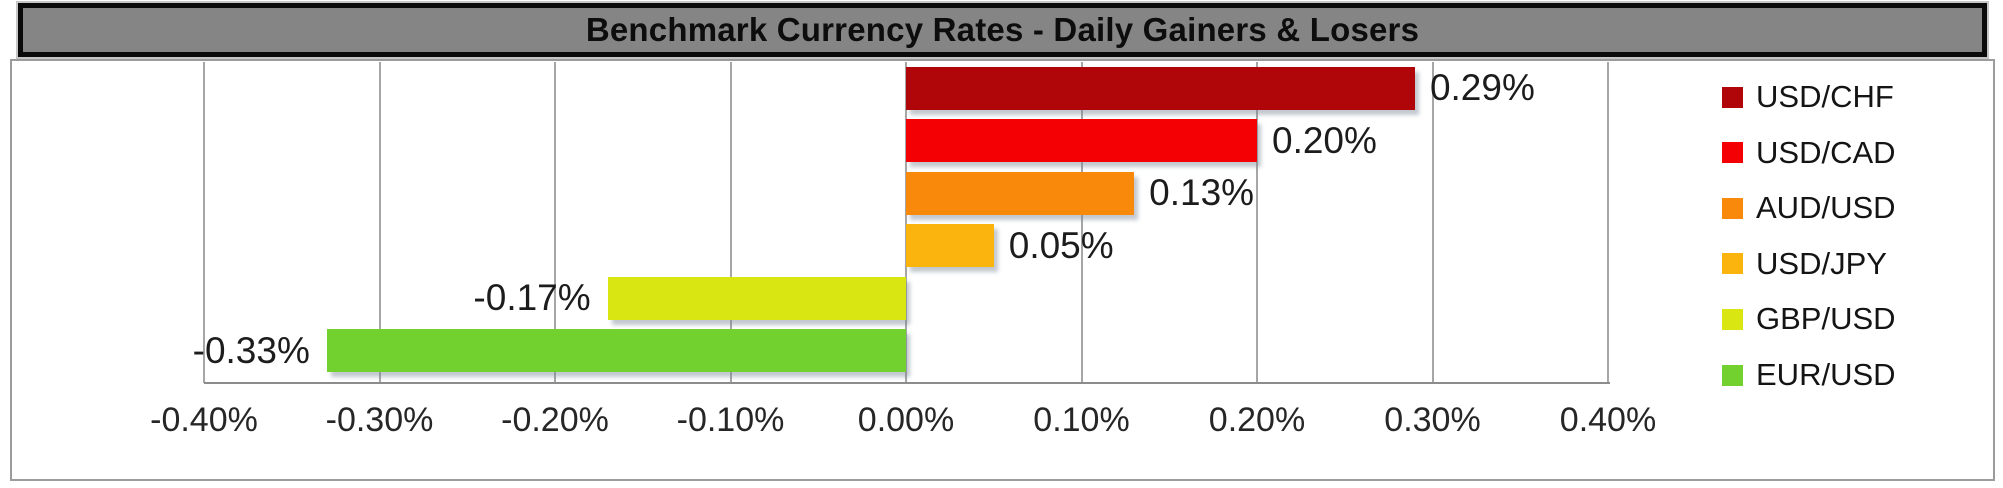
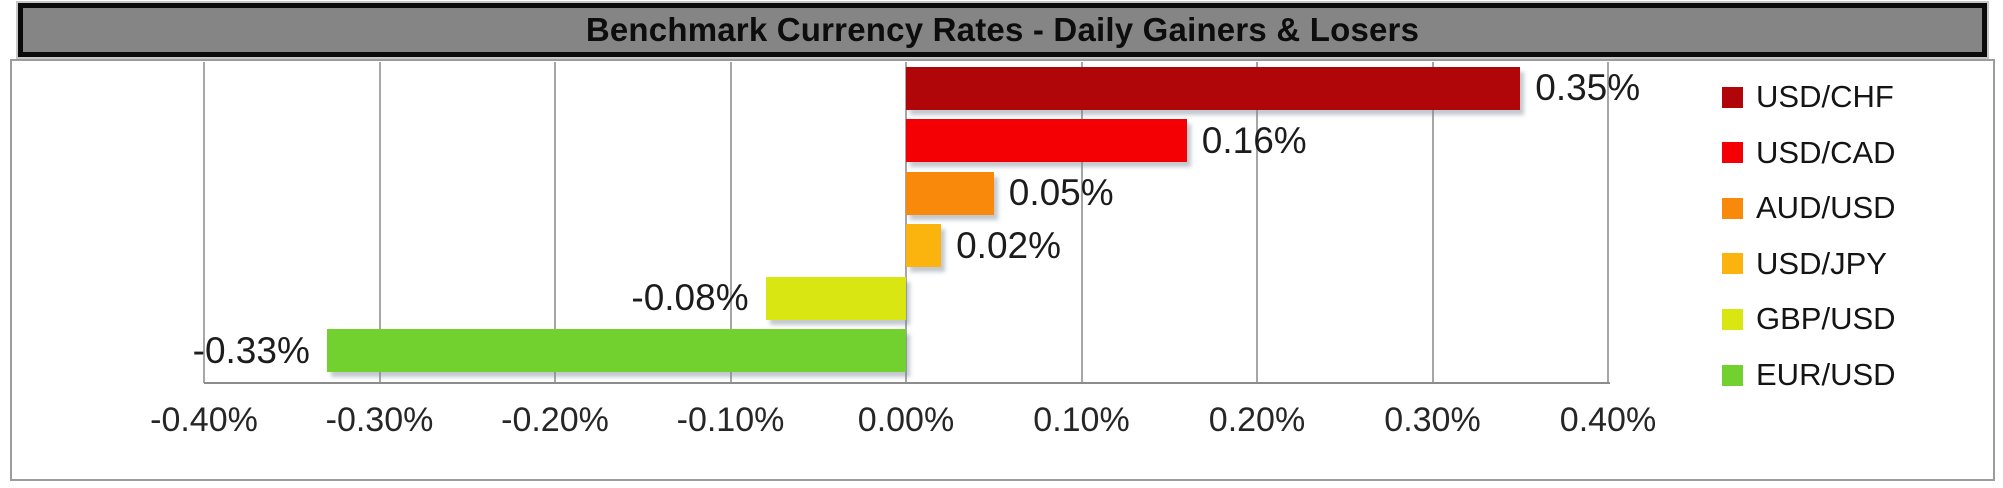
USD/CHF: 0.29% -> 0.35%
USD/CAD: 0.20% -> 0.16%
AUD/USD: 0.13% -> 0.05%
USD/JPY: 0.05% -> 0.02%
GBP/USD: -0.17% -> -0.08%
